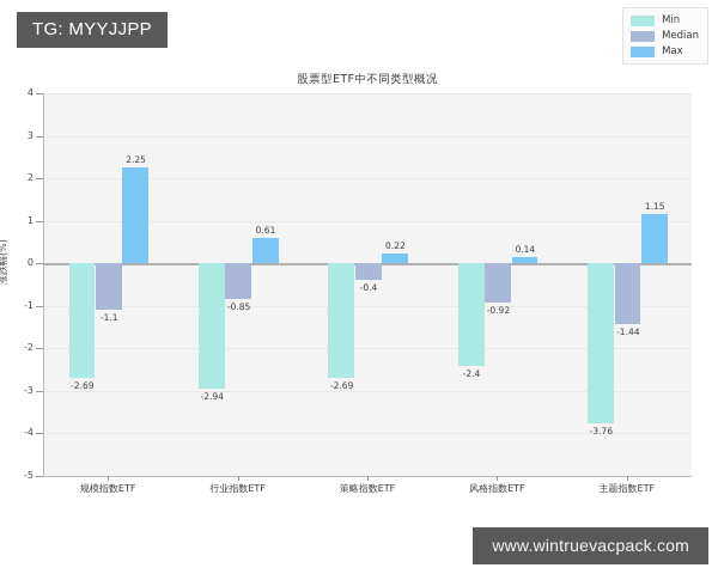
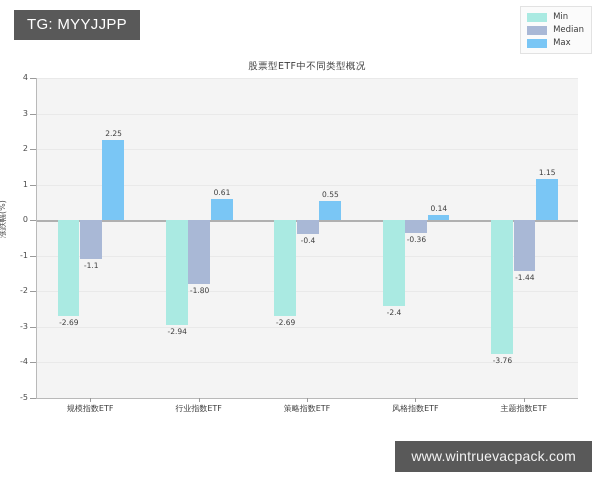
Median/行业指数ETF: -0.85 -> -1.80
Max/策略指数ETF: 0.22 -> 0.55
Median/风格指数ETF: -0.92 -> -0.36
